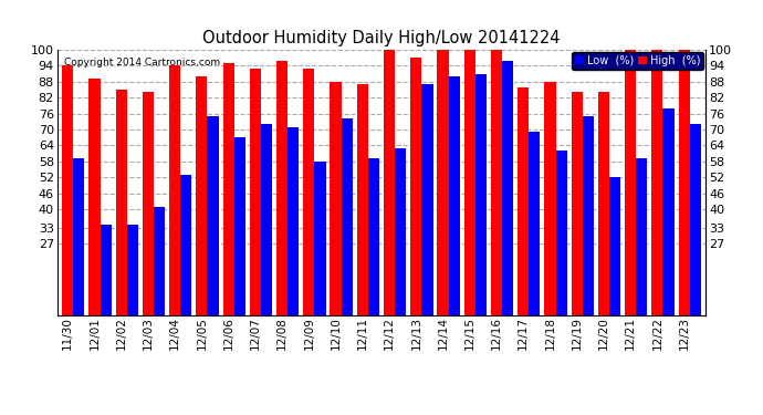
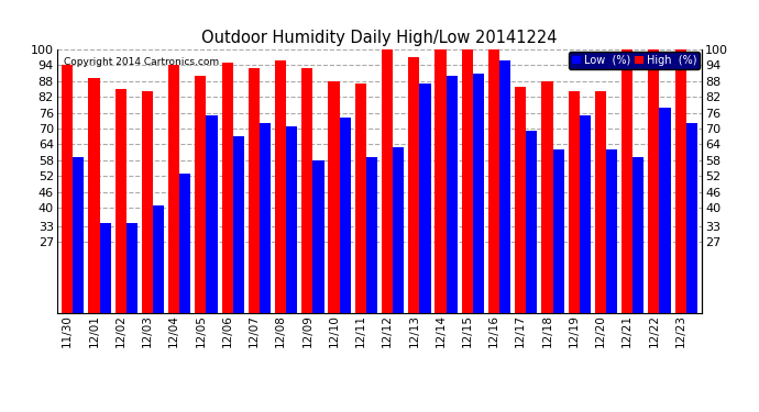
Low (%)/12/20: 52 -> 62
